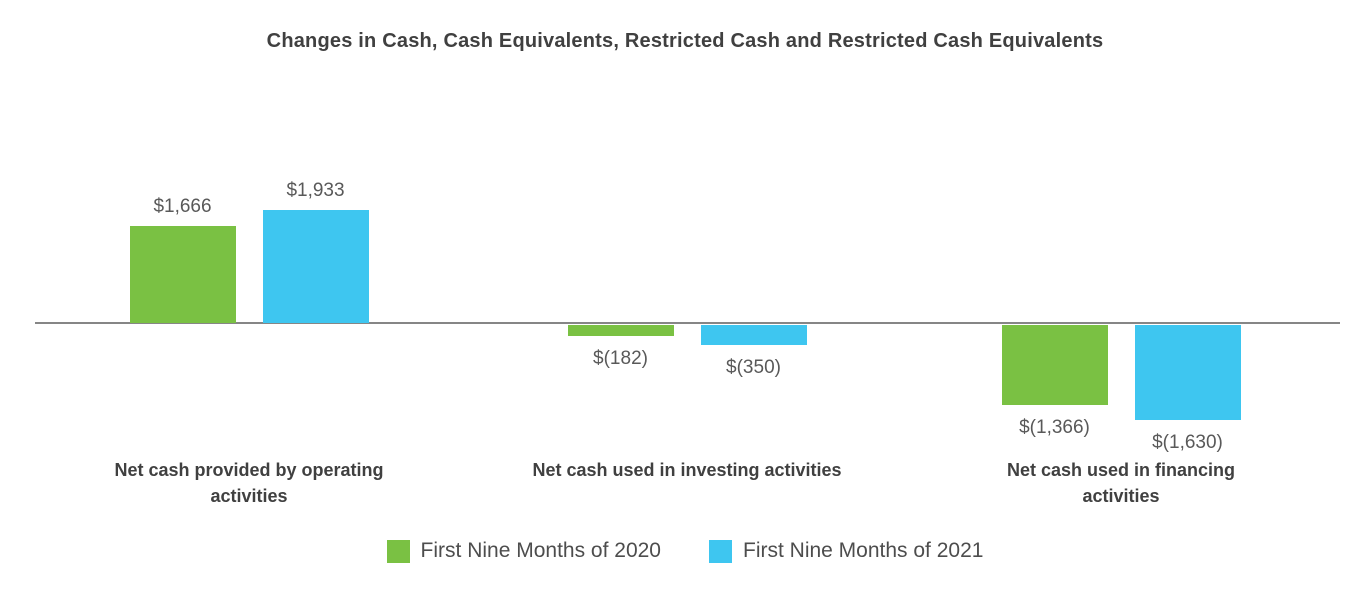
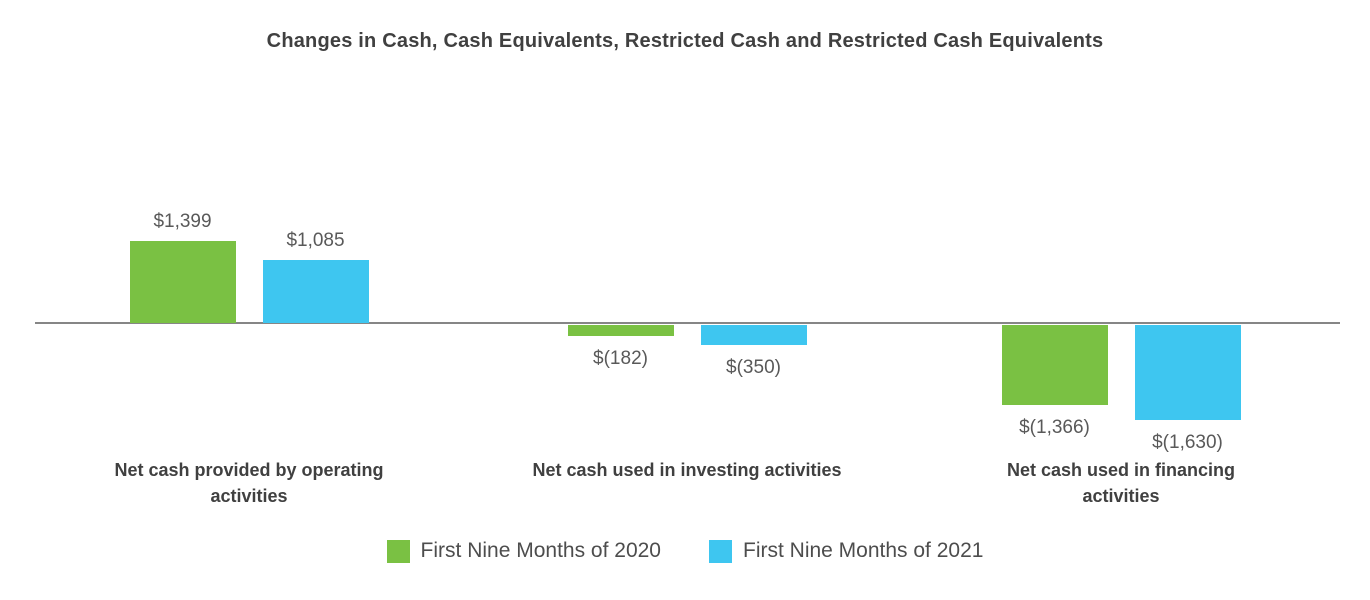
First Nine Months of 2020/Net cash provided by operating activities: $1,666 -> $1,399
First Nine Months of 2021/Net cash provided by operating activities: $1,933 -> $1,085
